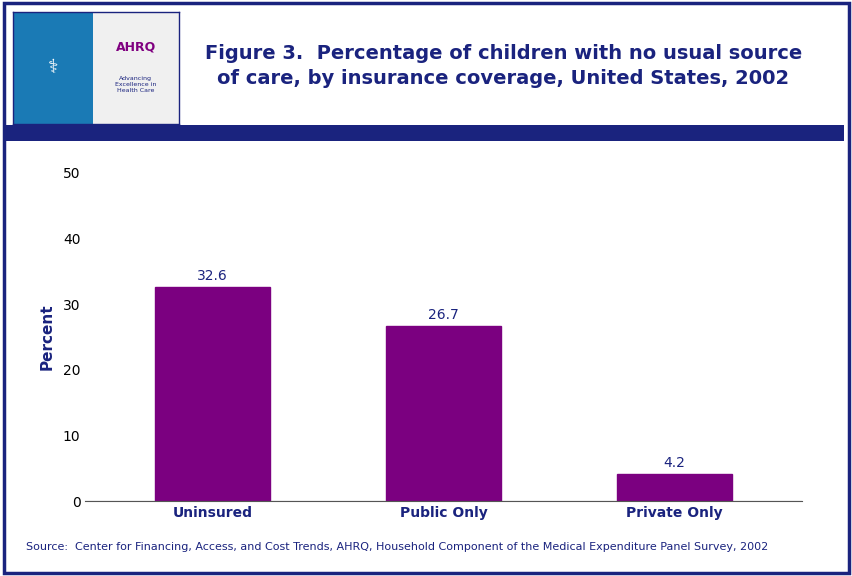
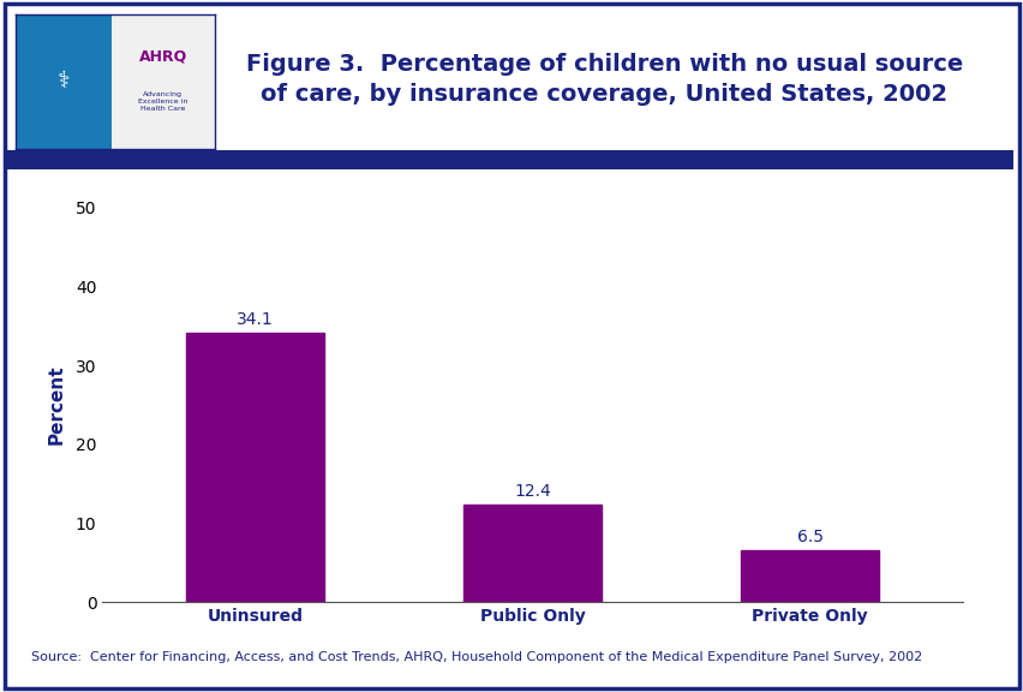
Uninsured: 32.6 -> 34.1
Public Only: 26.7 -> 12.4
Private Only: 4.2 -> 6.5
